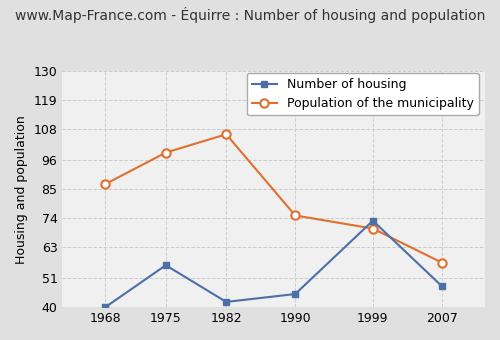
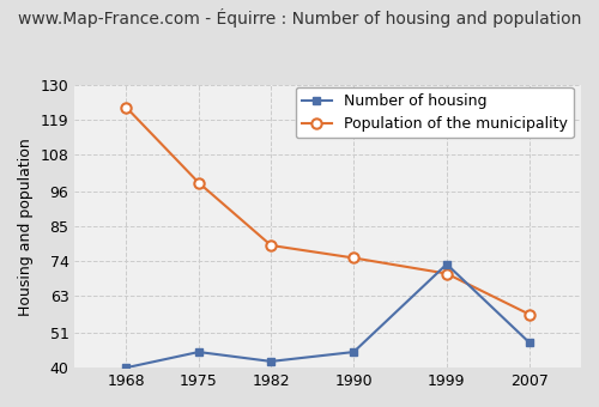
Population of the municipality/1968: 87 -> 123
Number of housing/1975: 56 -> 45
Population of the municipality/1982: 106 -> 79
